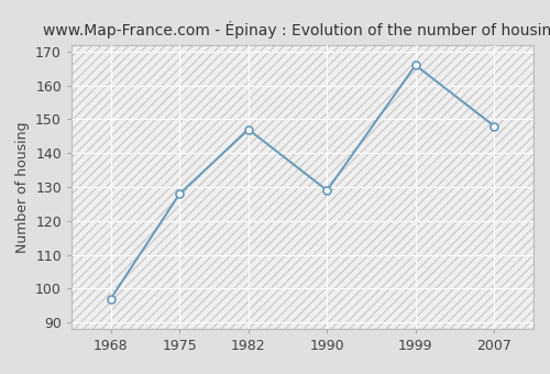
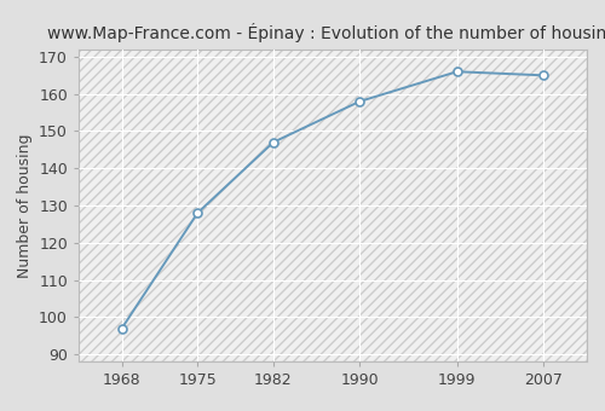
1990: 129 -> 158
2007: 148 -> 165
